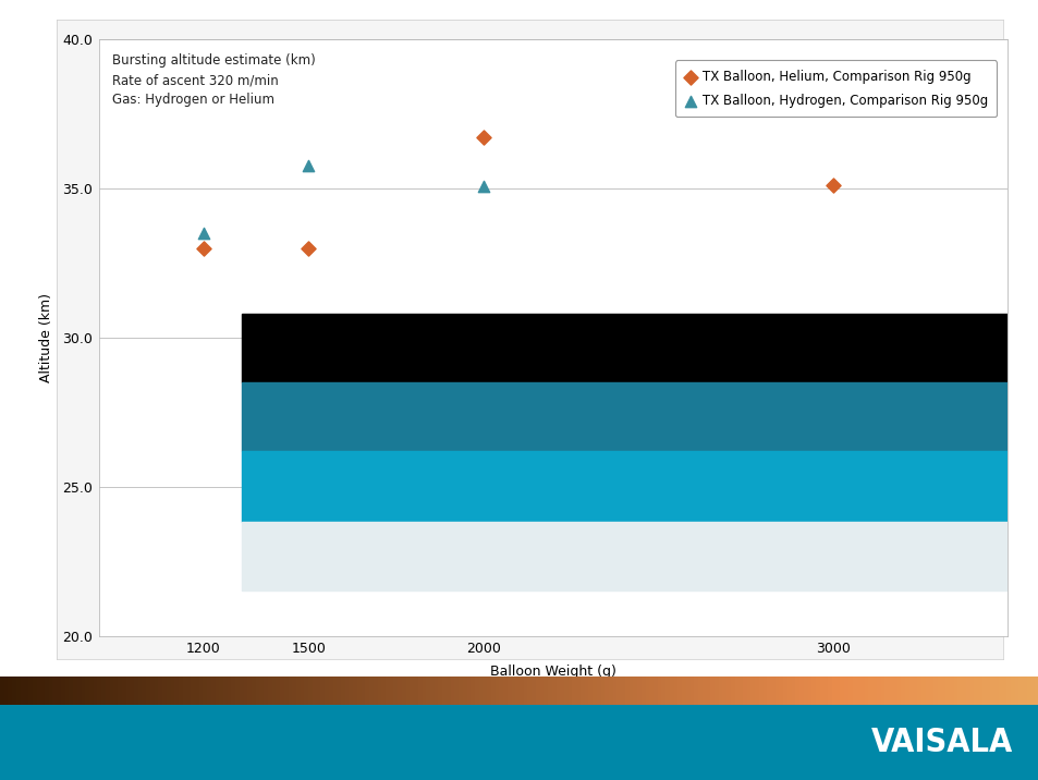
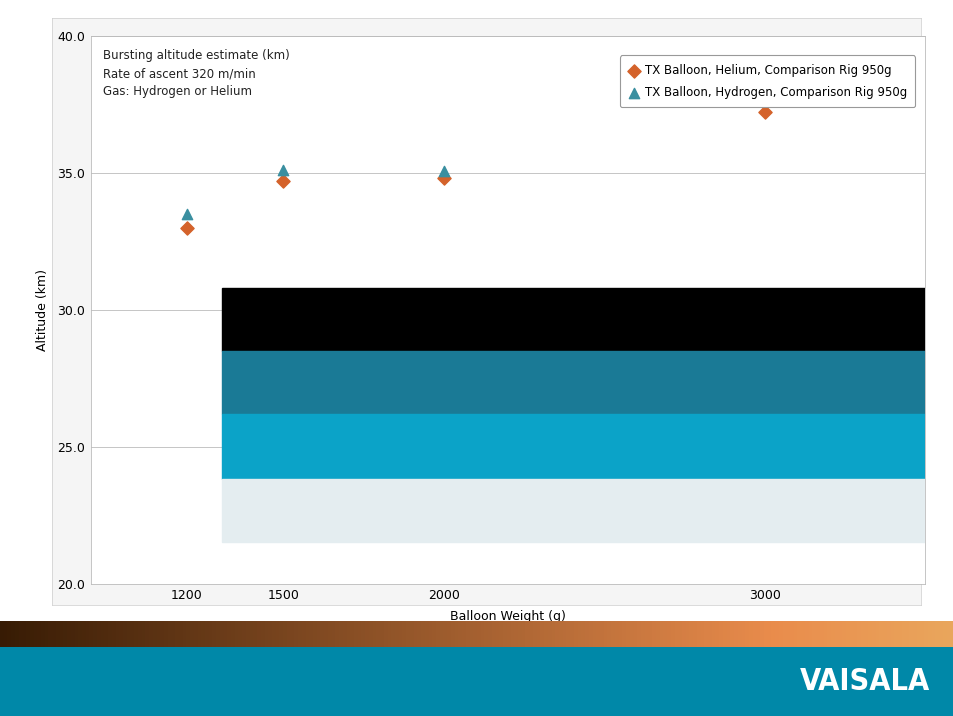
TX Balloon, Helium, Comparison Rig 950g/1500: 33.0 -> 34.7
TX Balloon, Hydrogen, Comparison Rig 950g/1500: 35.75 -> 35.10
TX Balloon, Helium, Comparison Rig 950g/2000: 36.7 -> 34.8
TX Balloon, Helium, Comparison Rig 950g/3000: 35.1 -> 37.2
